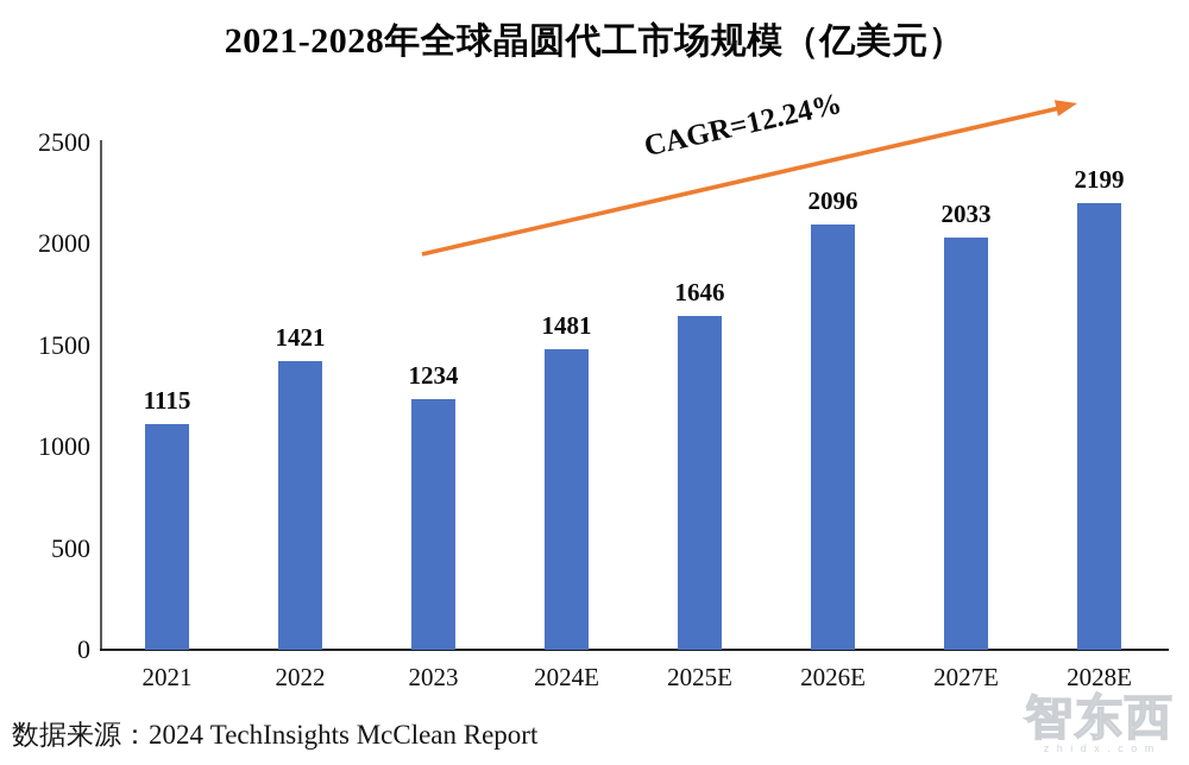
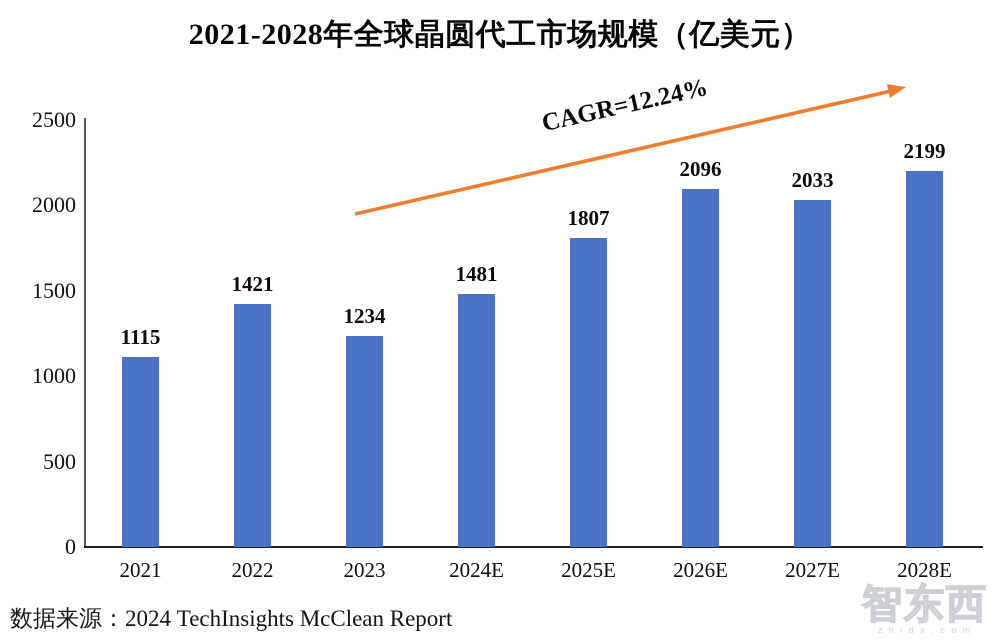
2025E: 1646 -> 1807
